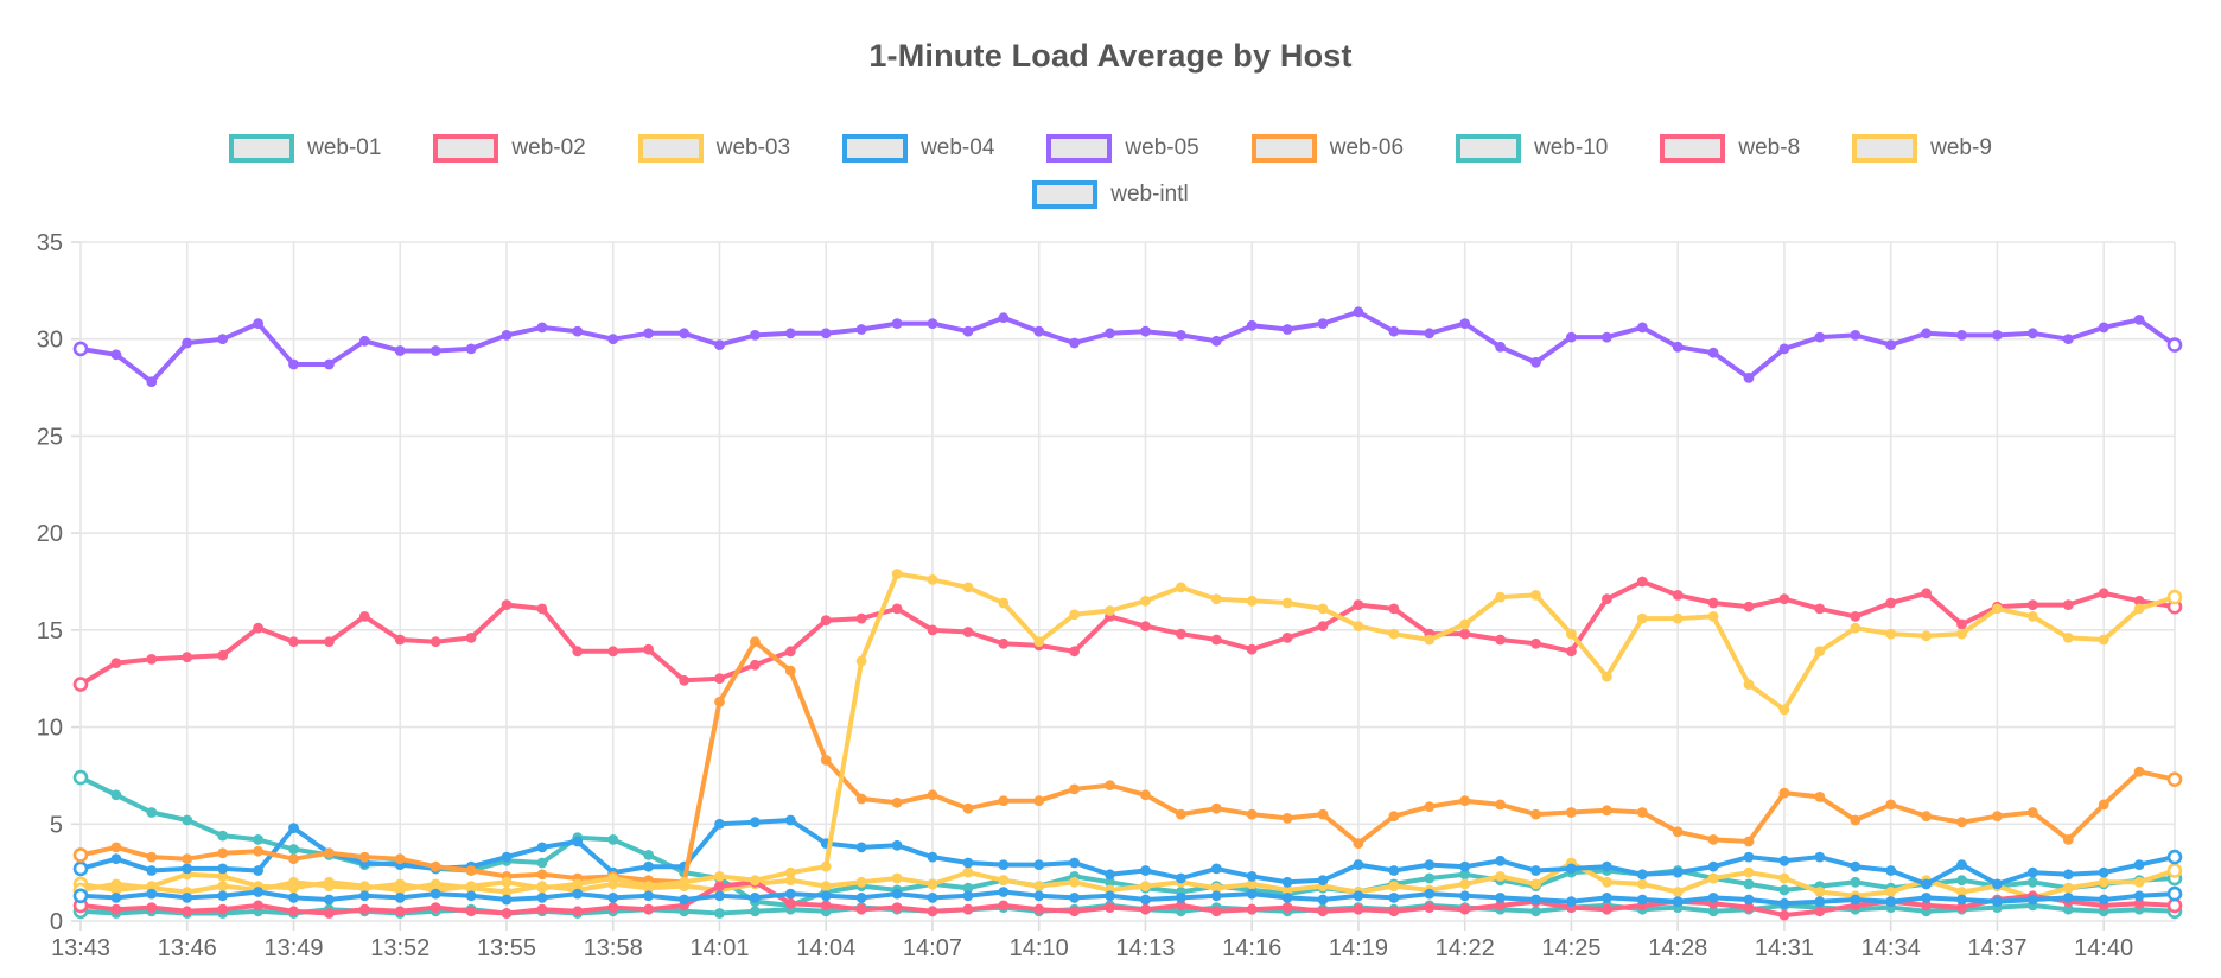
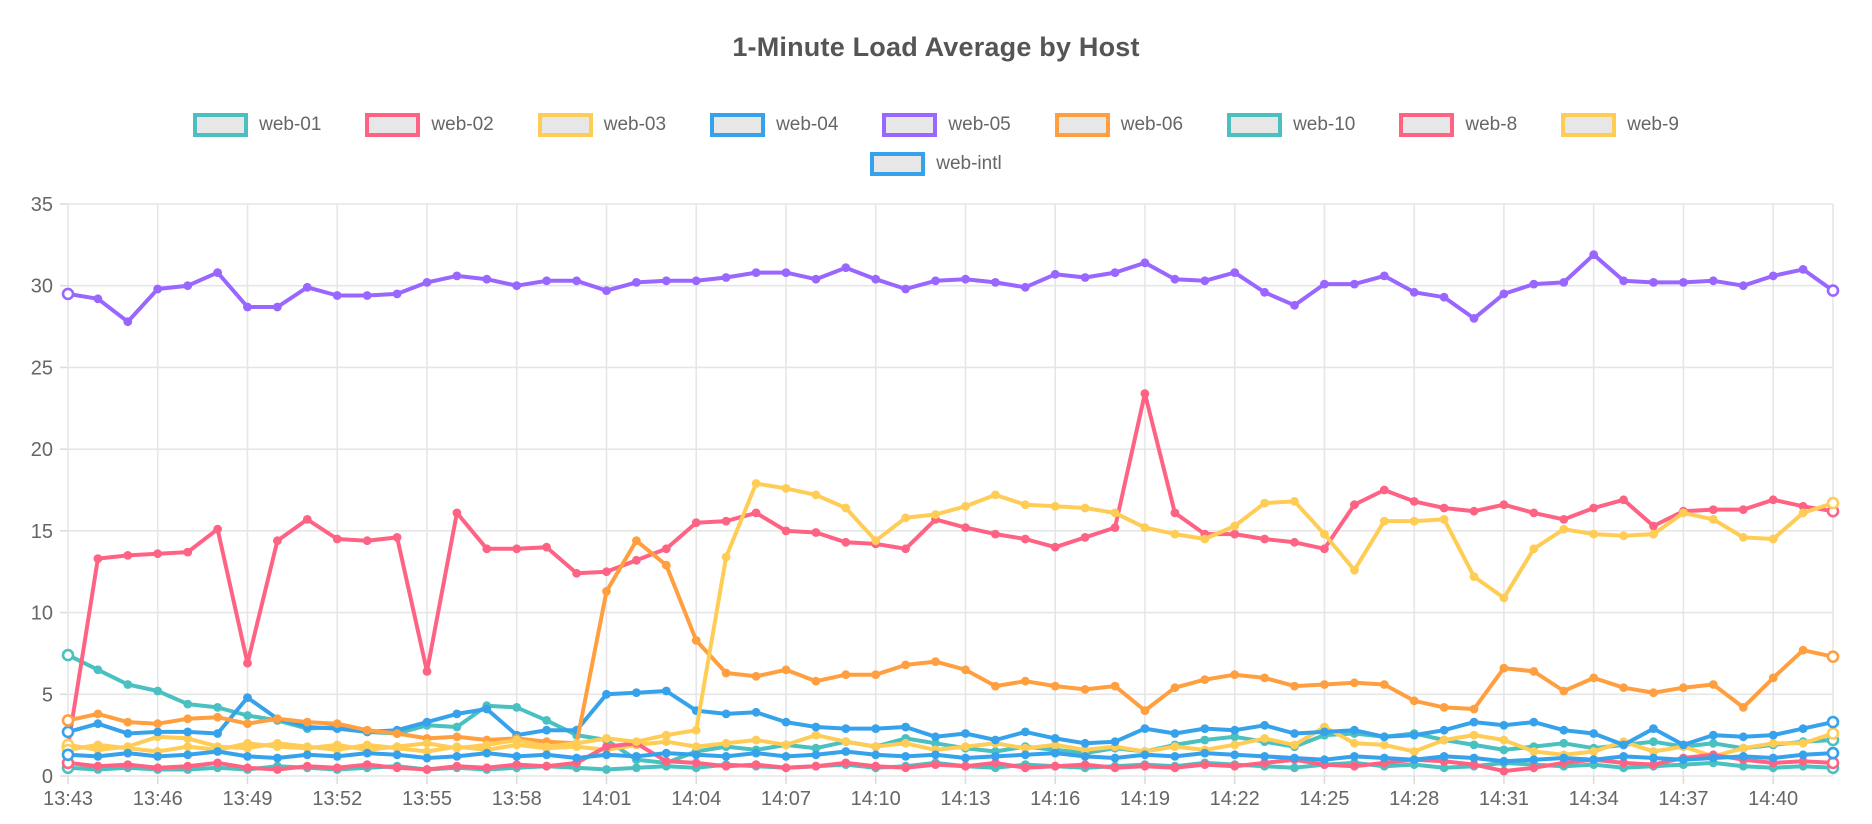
web-02/13:43: 12.2 -> 1.8
web-02/13:49: 14.4 -> 6.9
web-02/13:55: 16.3 -> 6.4
web-02/14:19: 16.3 -> 23.4
web-05/14:34: 29.7 -> 31.9
